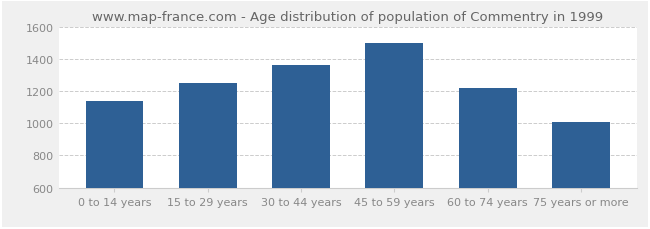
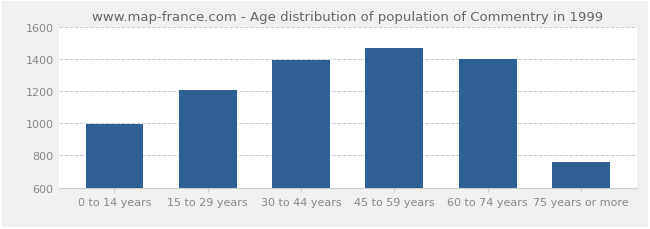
0 to 14 years: 1140 -> 1000
15 to 29 years: 1250 -> 1200
30 to 44 years: 1360 -> 1400
45 to 59 years: 1500 -> 1460
60 to 74 years: 1220 -> 1400
75 years or more: 1010 -> 760
